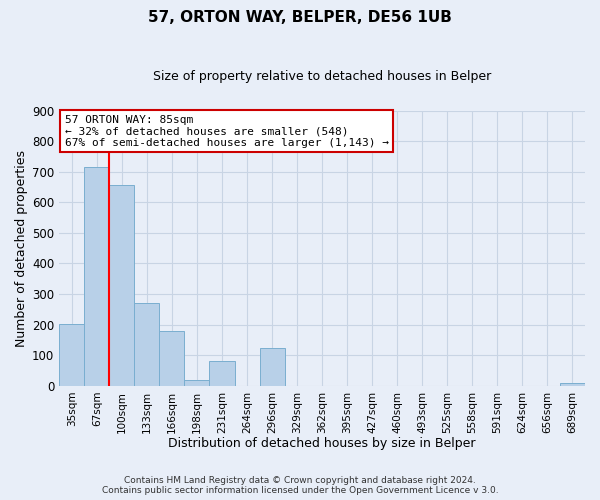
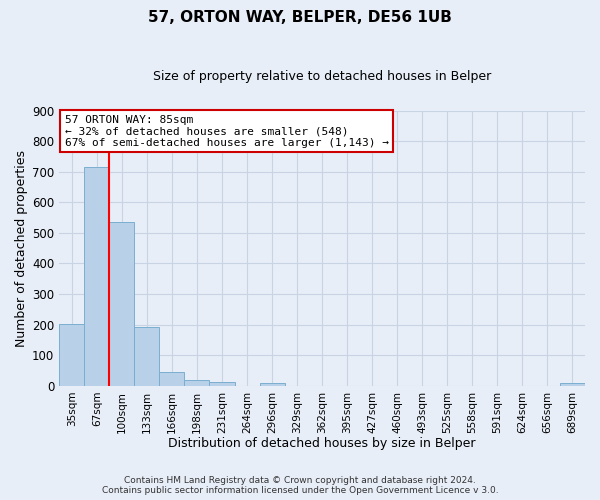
100sqm: 655 -> 537
133sqm: 270 -> 193
166sqm: 180 -> 46
231sqm: 80 -> 14
296sqm: 125 -> 9
